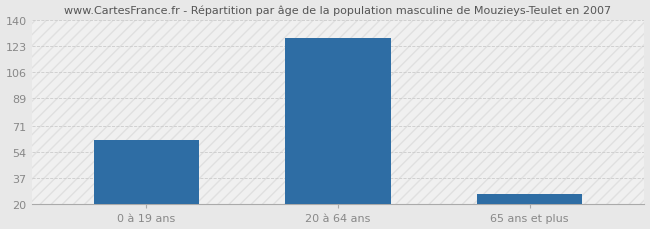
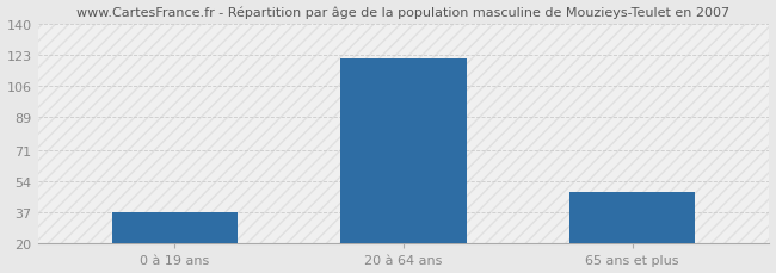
0 à 19 ans: 62 -> 37
20 à 64 ans: 128 -> 121
65 ans et plus: 27 -> 48
